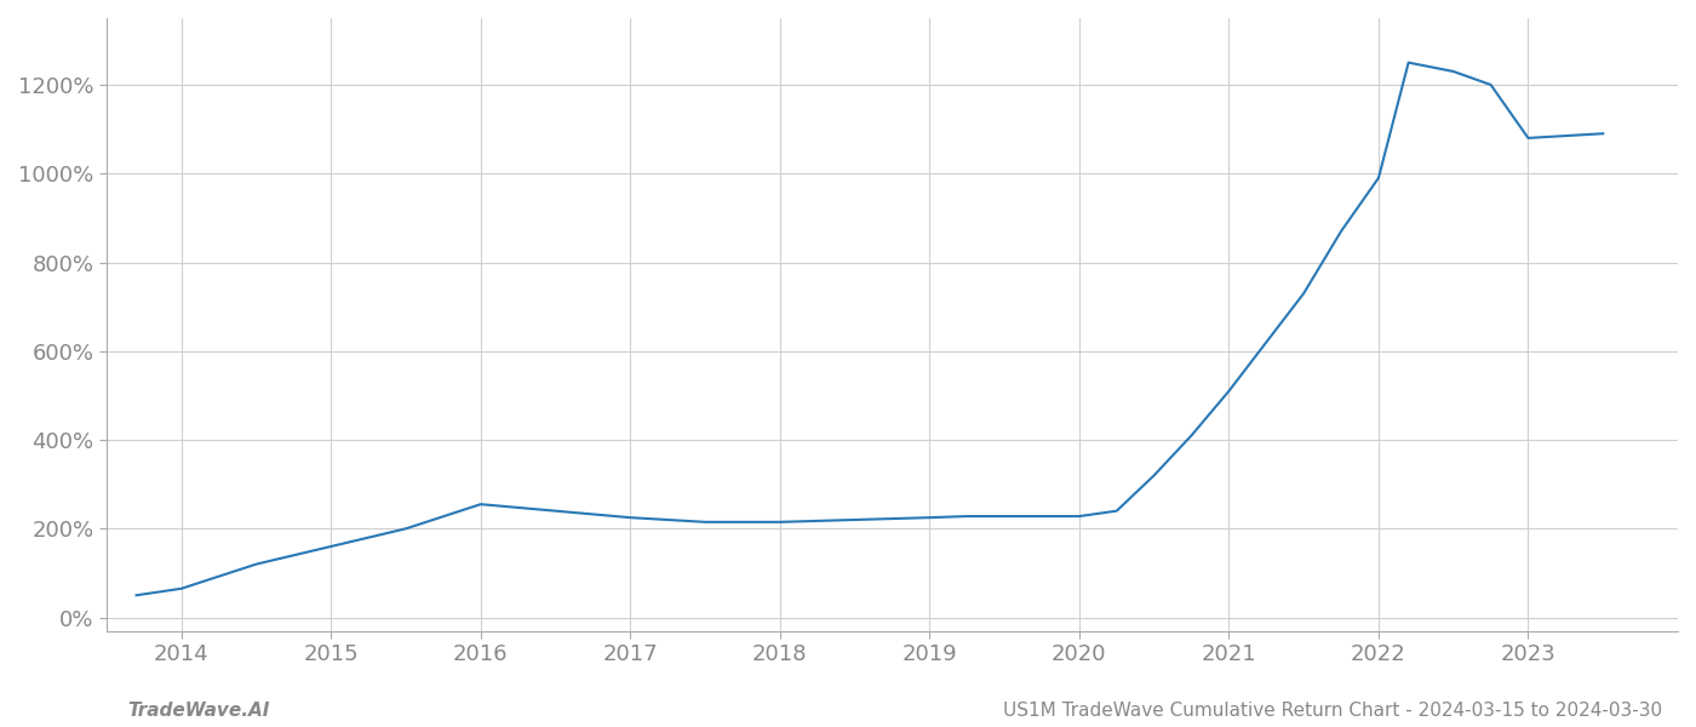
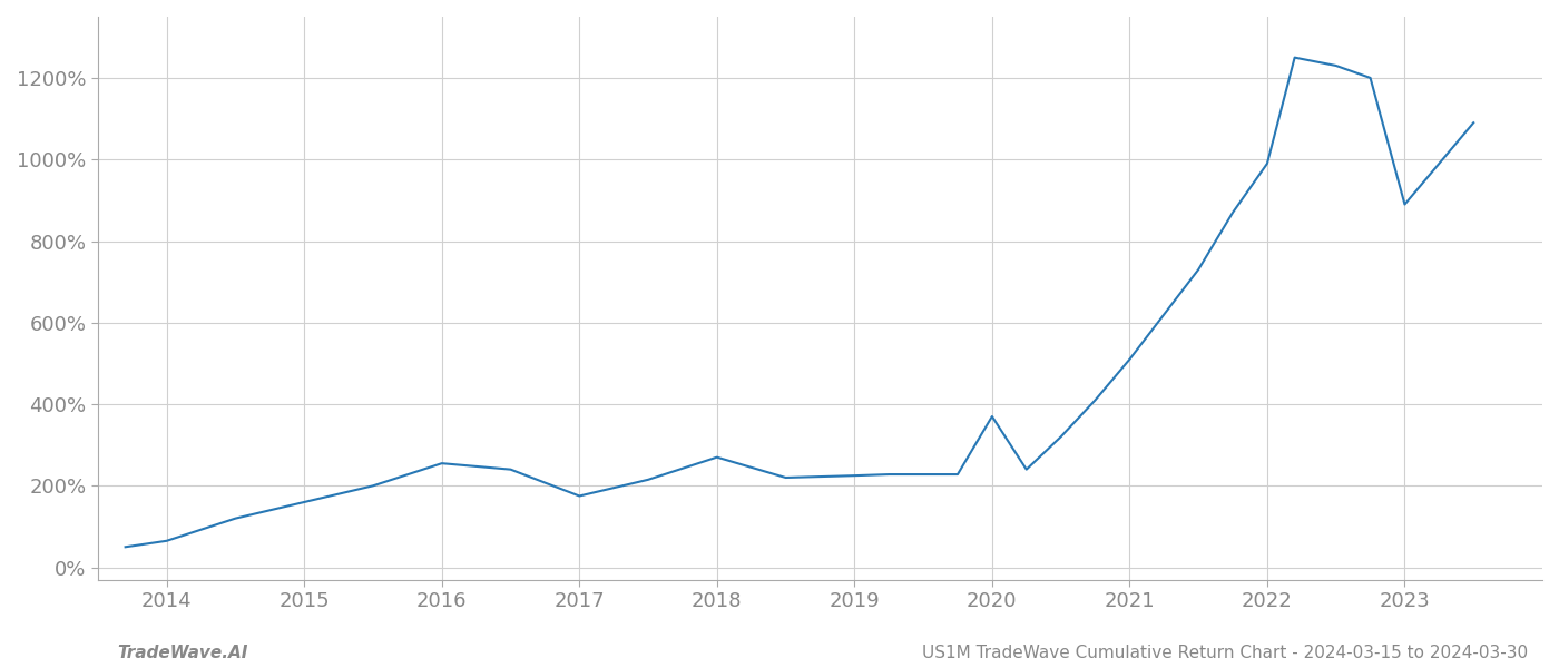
2017: 225% -> 175%
2018: 215% -> 270%
2020: 228% -> 370%
2023: 1080% -> 890%
